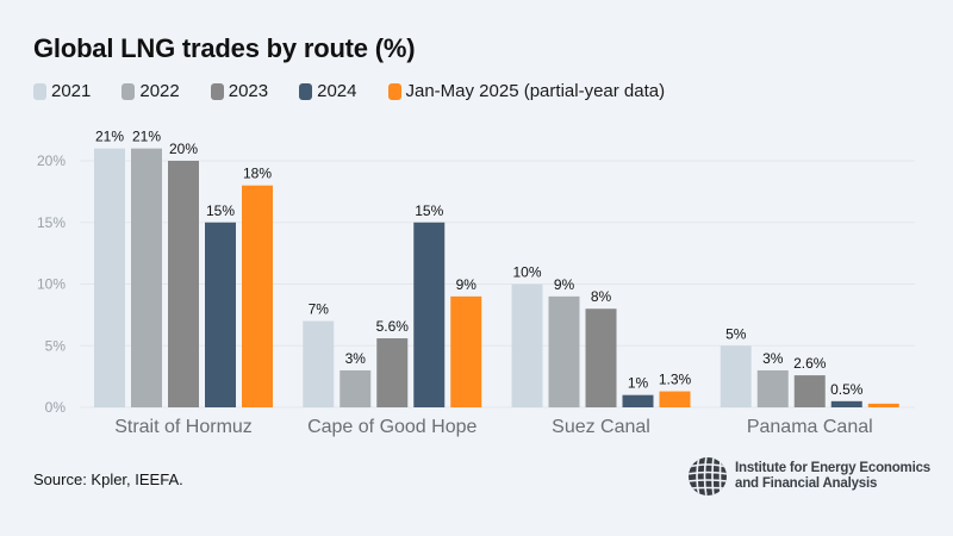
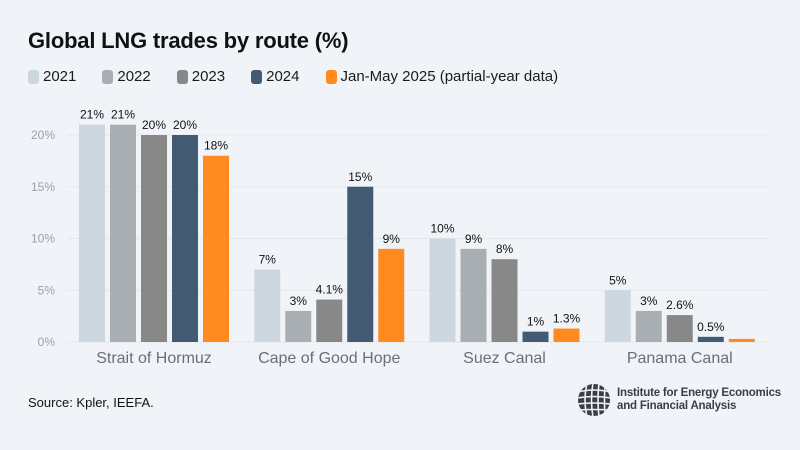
2024/Strait of Hormuz: 15% -> 20%
2023/Cape of Good Hope: 5.6% -> 4.1%
